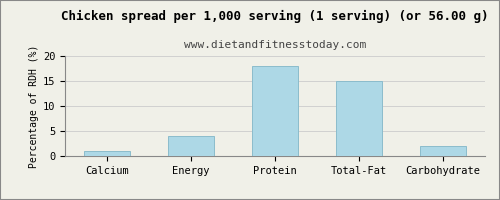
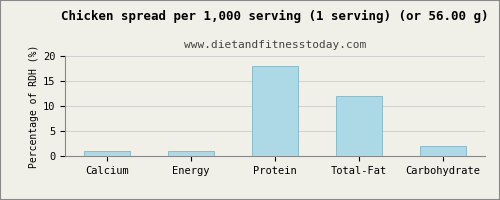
Energy: 4 -> 1
Total-Fat: 15 -> 12
